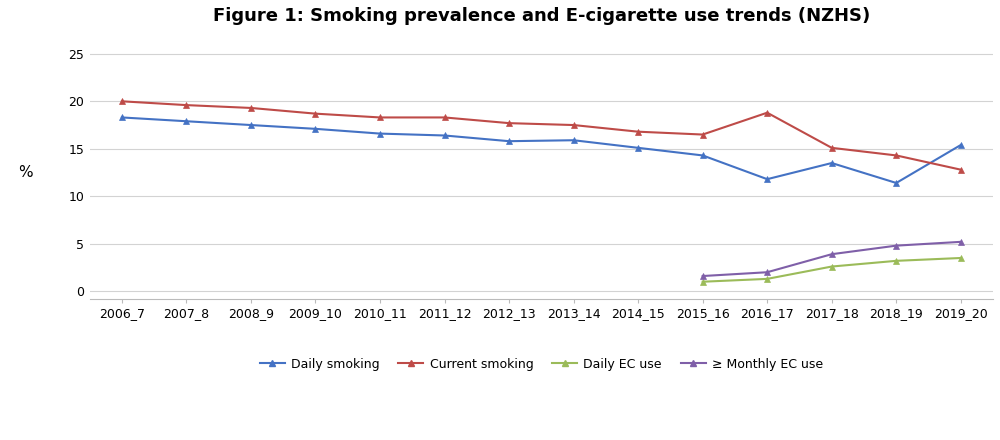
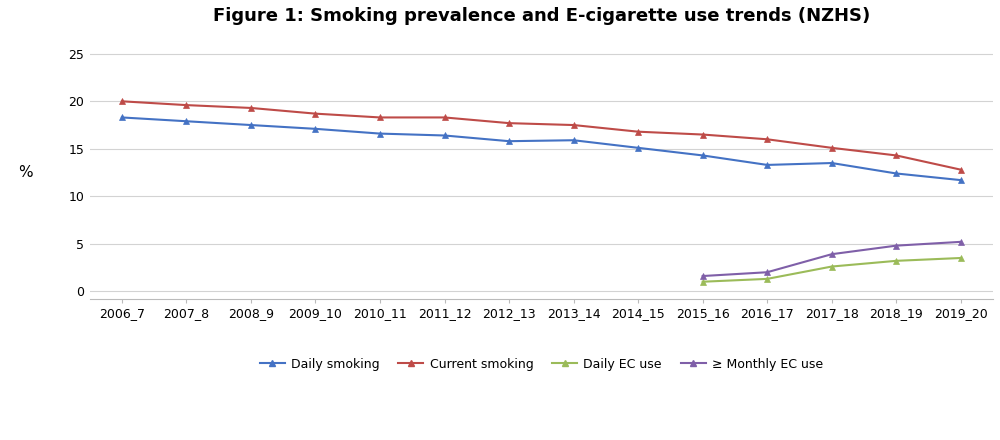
Daily smoking/2016_17: 11.8 -> 13.3
Current smoking/2016_17: 18.8 -> 16.0
Daily smoking/2018_19: 11.4 -> 12.4
Daily smoking/2019_20: 15.4 -> 11.7
